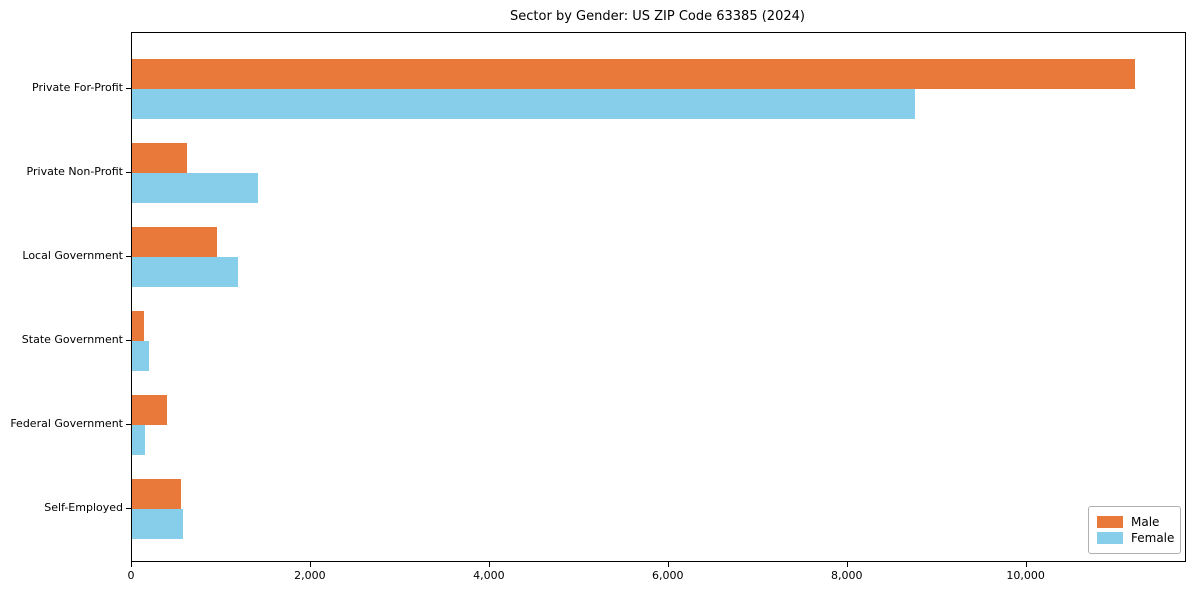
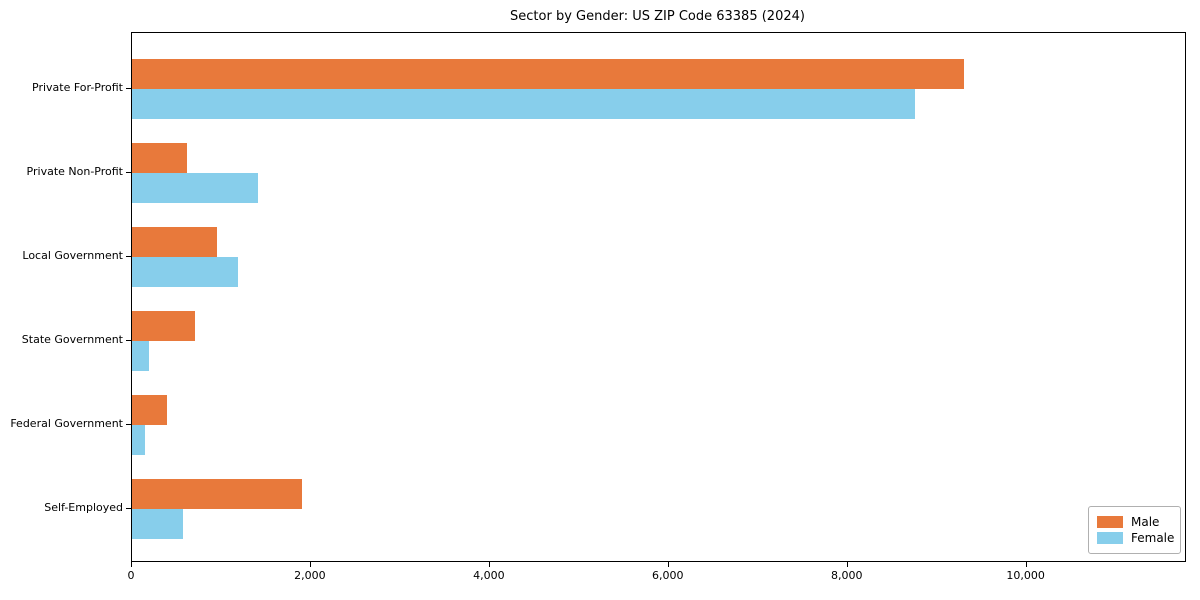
Male/Private For-Profit: 11200 -> 9300
Male/State Government: 100 -> 700
Male/Self-Employed: 600 -> 1900
